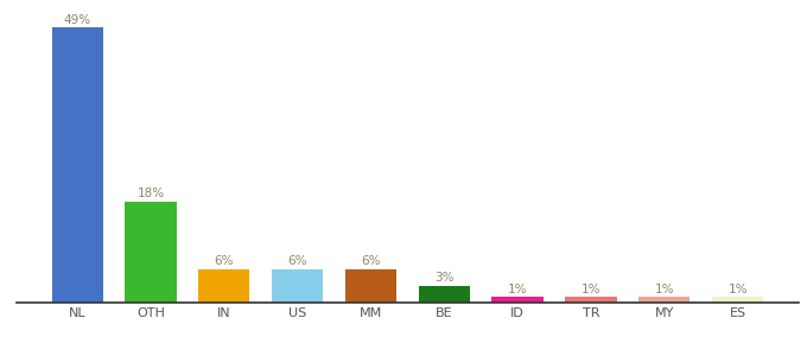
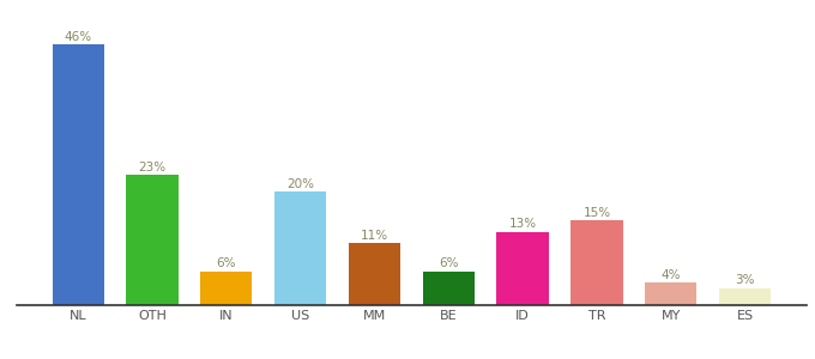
NL: 49% -> 46%
OTH: 18% -> 23%
US: 6% -> 20%
MM: 6% -> 11%
BE: 3% -> 6%
ID: 1% -> 13%
TR: 1% -> 15%
MY: 1% -> 4%
ES: 1% -> 3%
